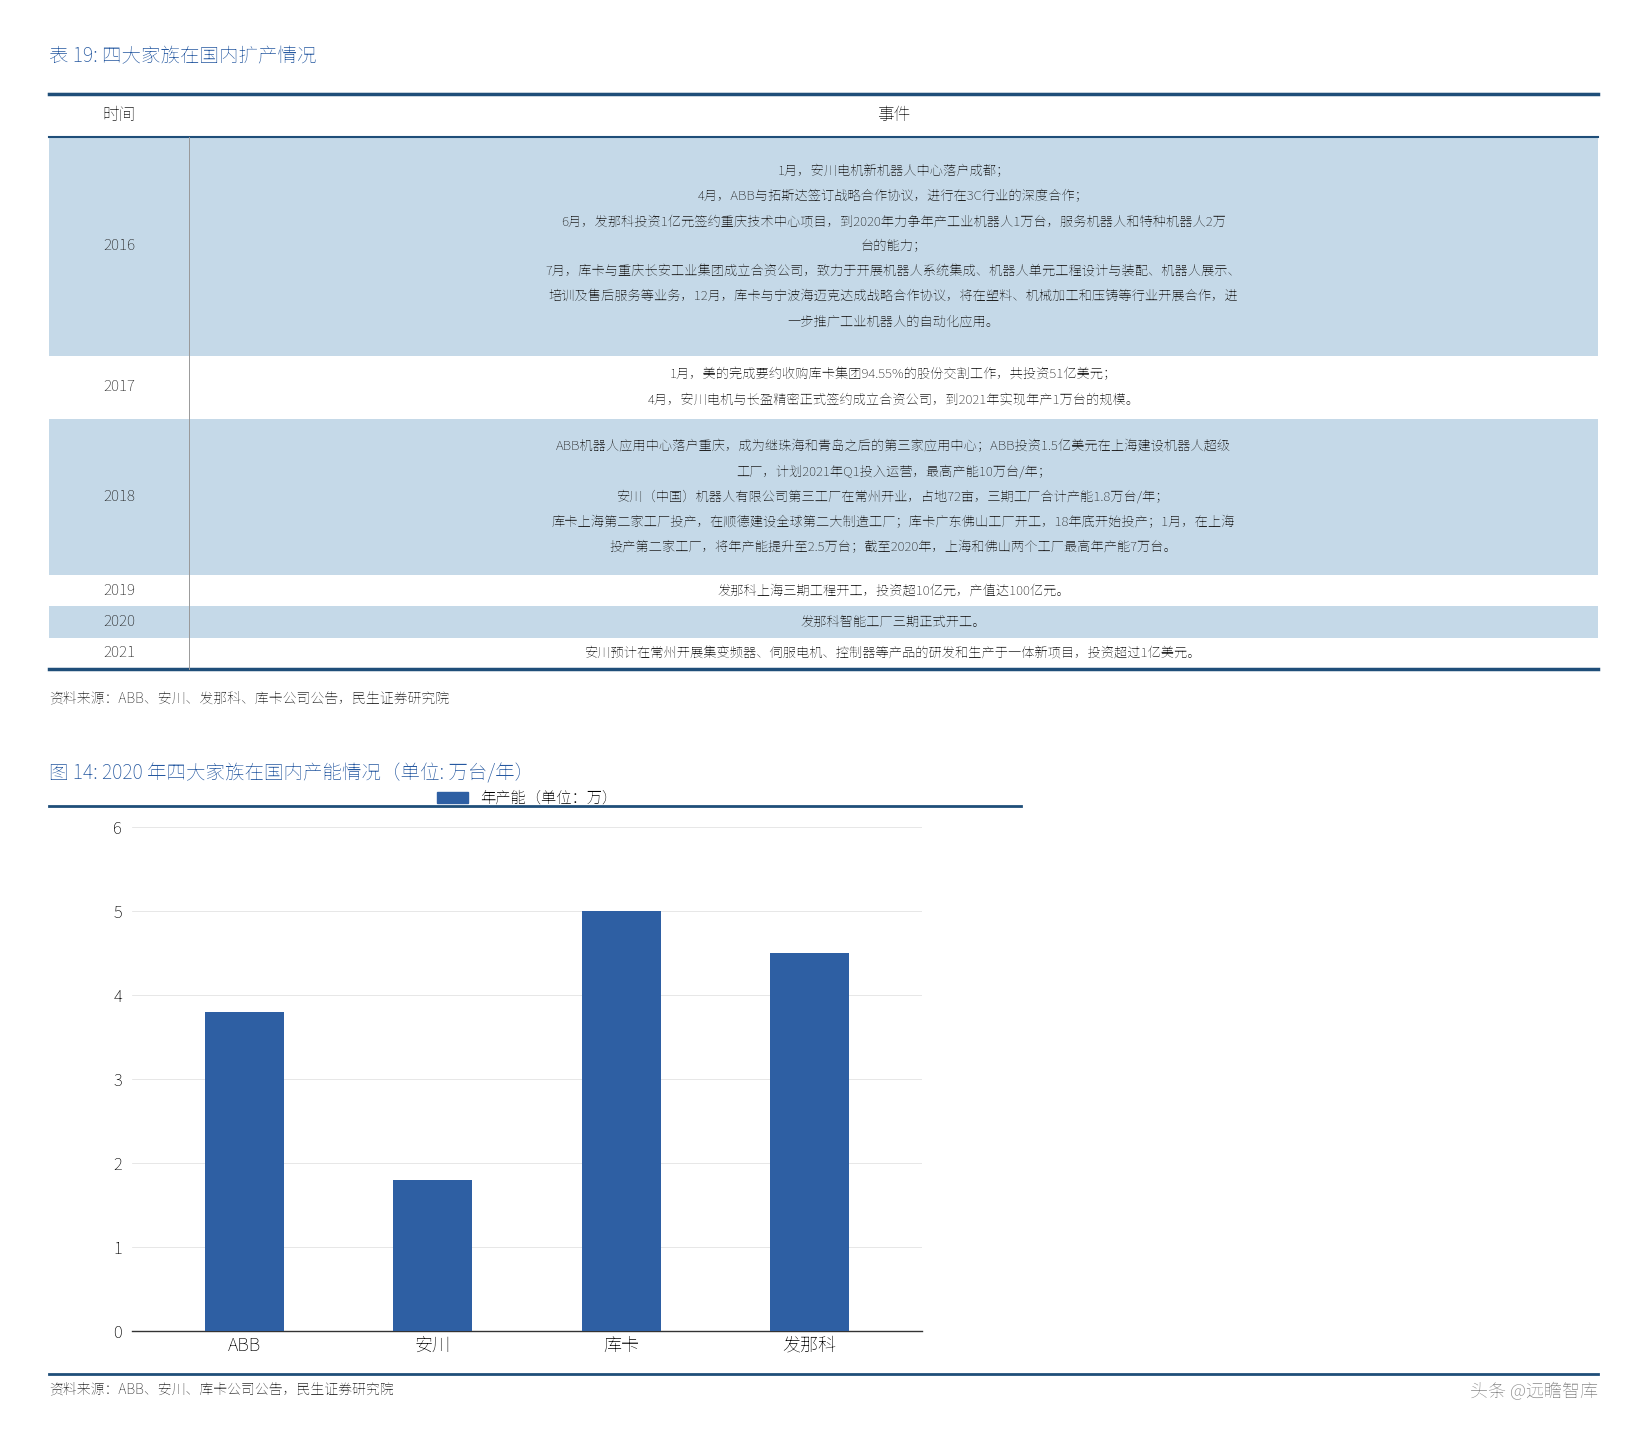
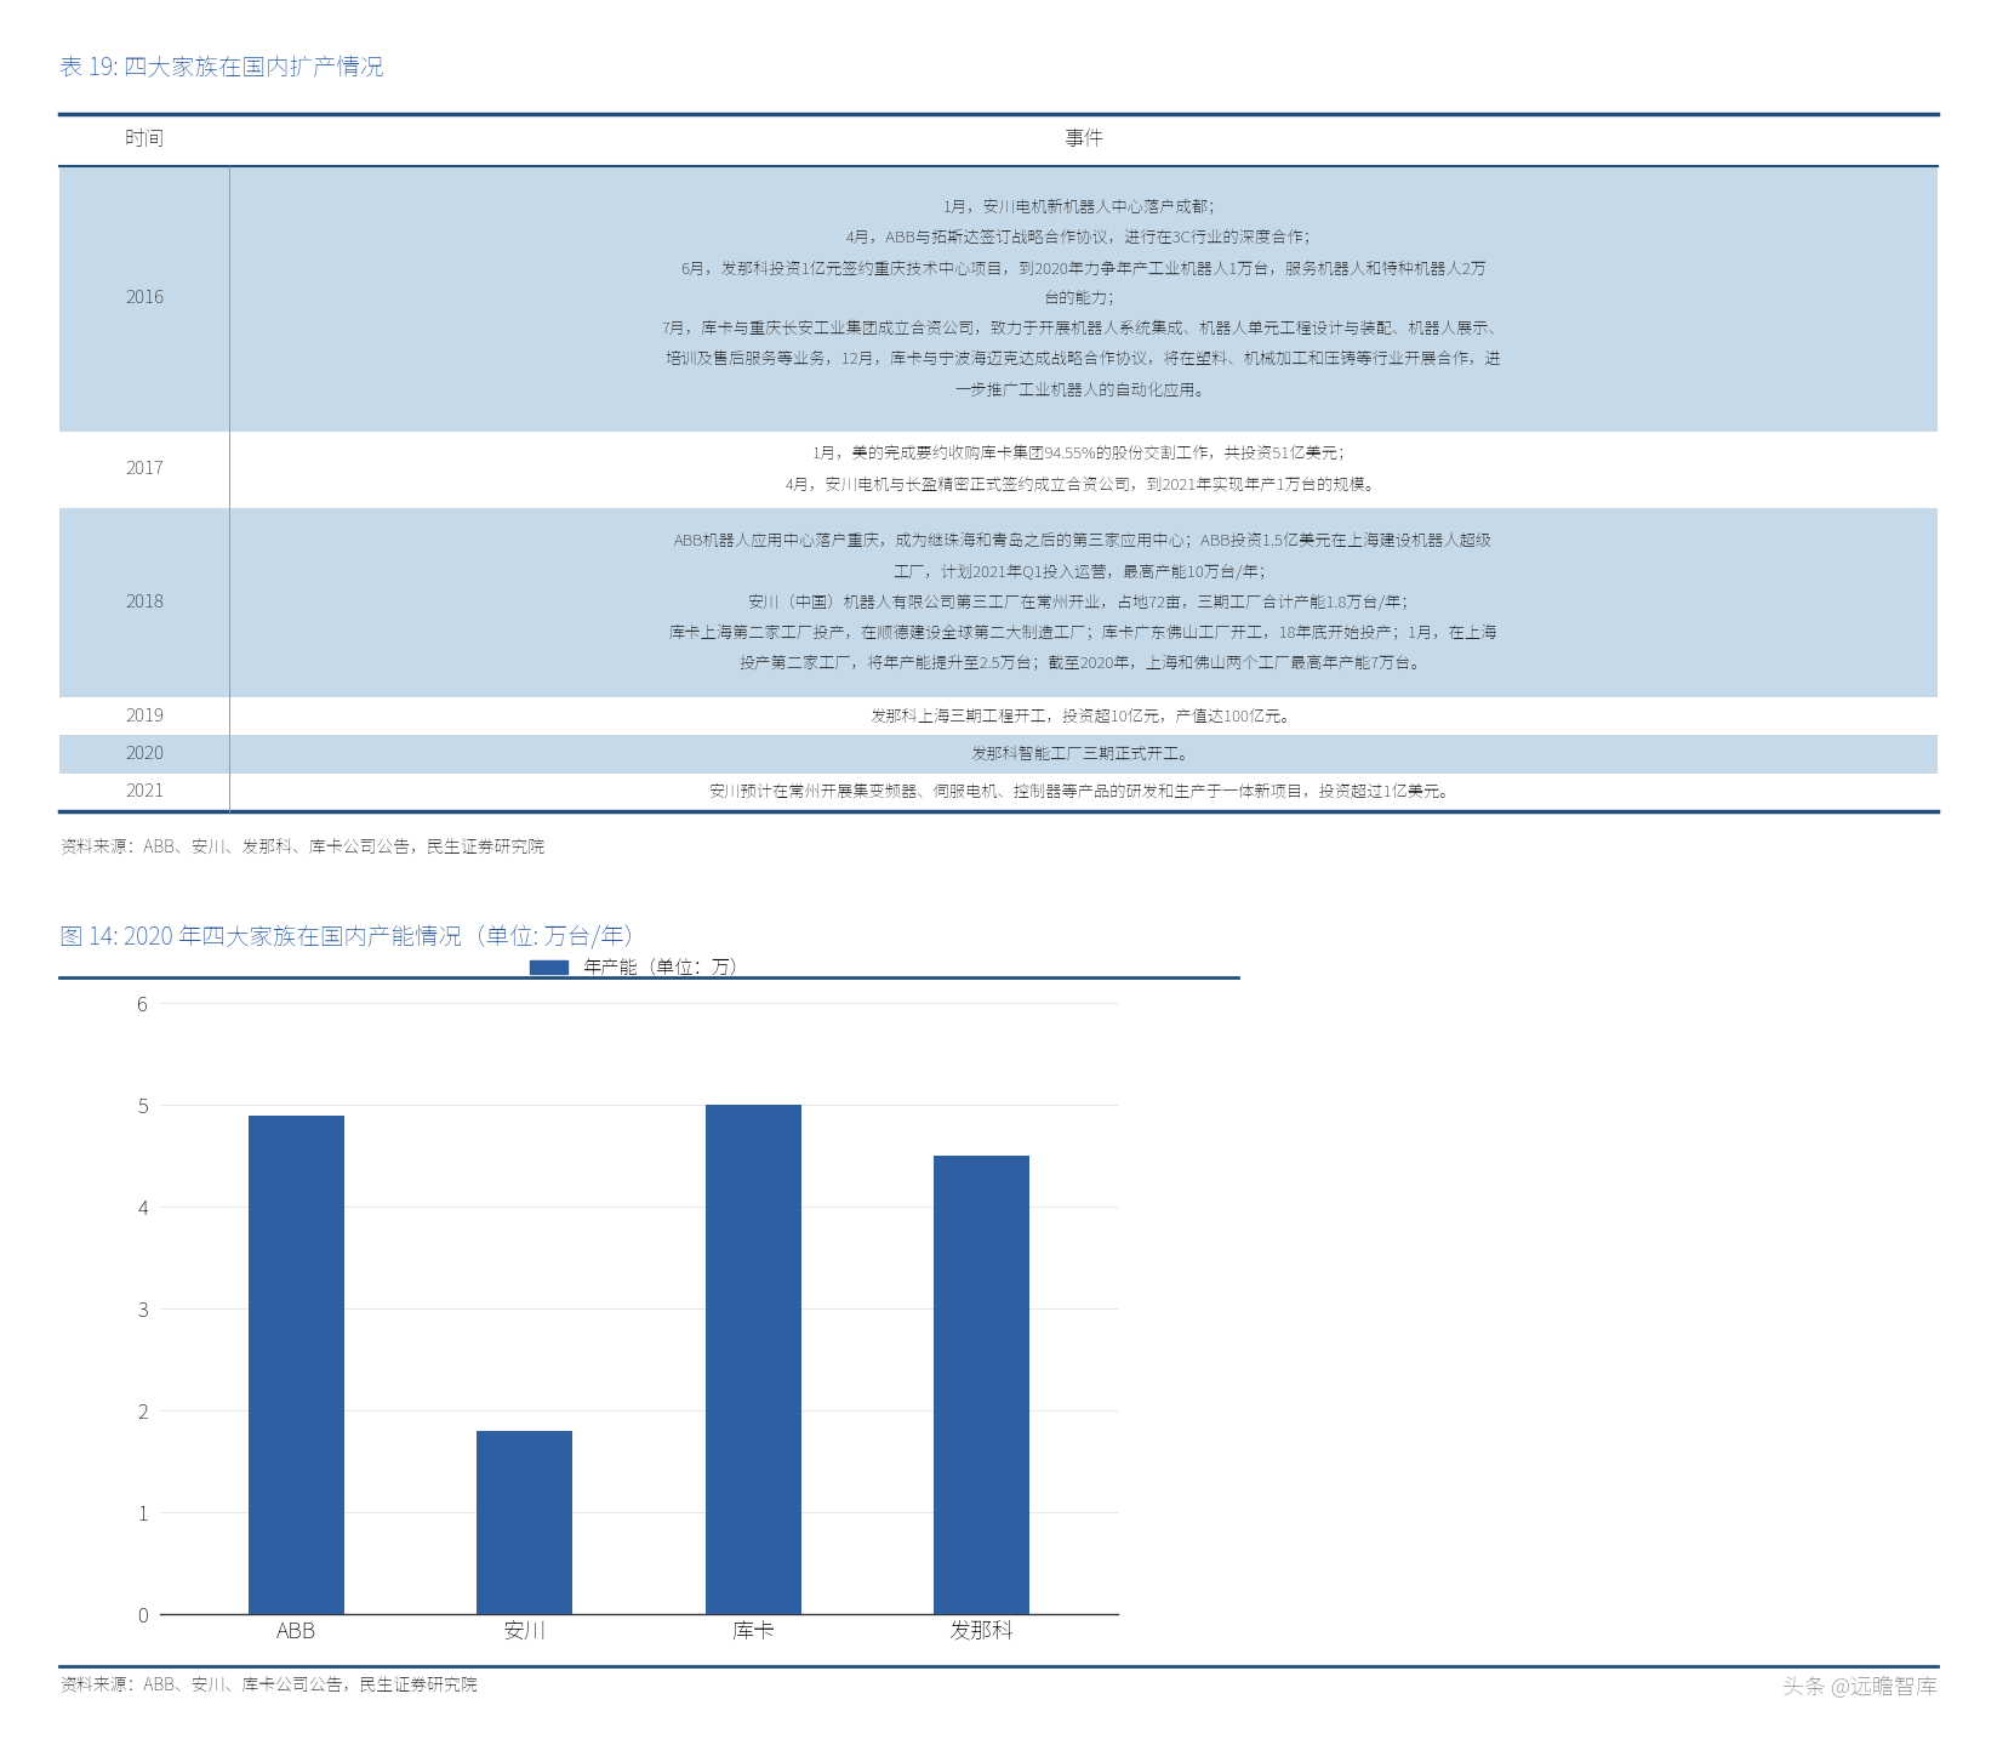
ABB: 3.8 -> 4.9
